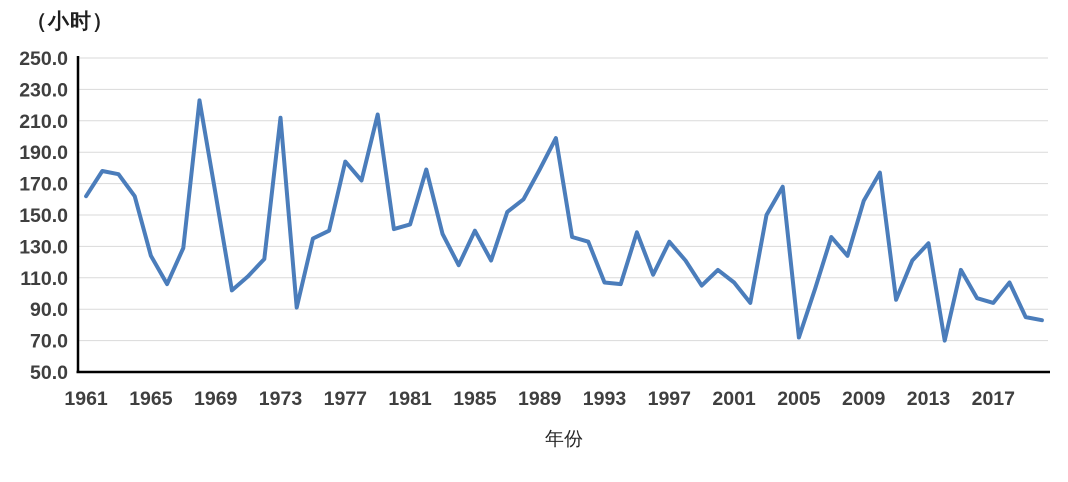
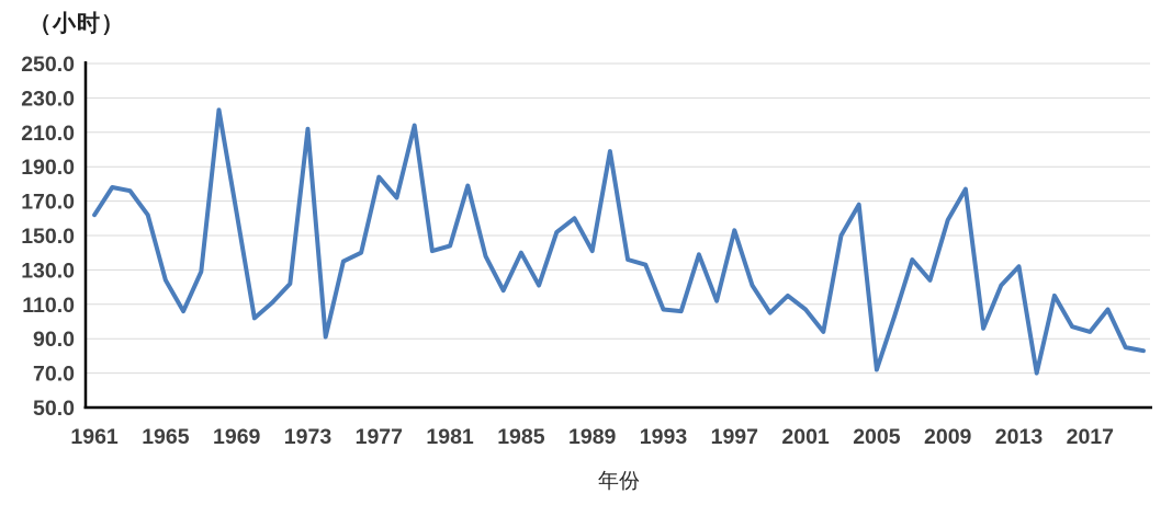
1989: 179 -> 141
1997: 133 -> 153
